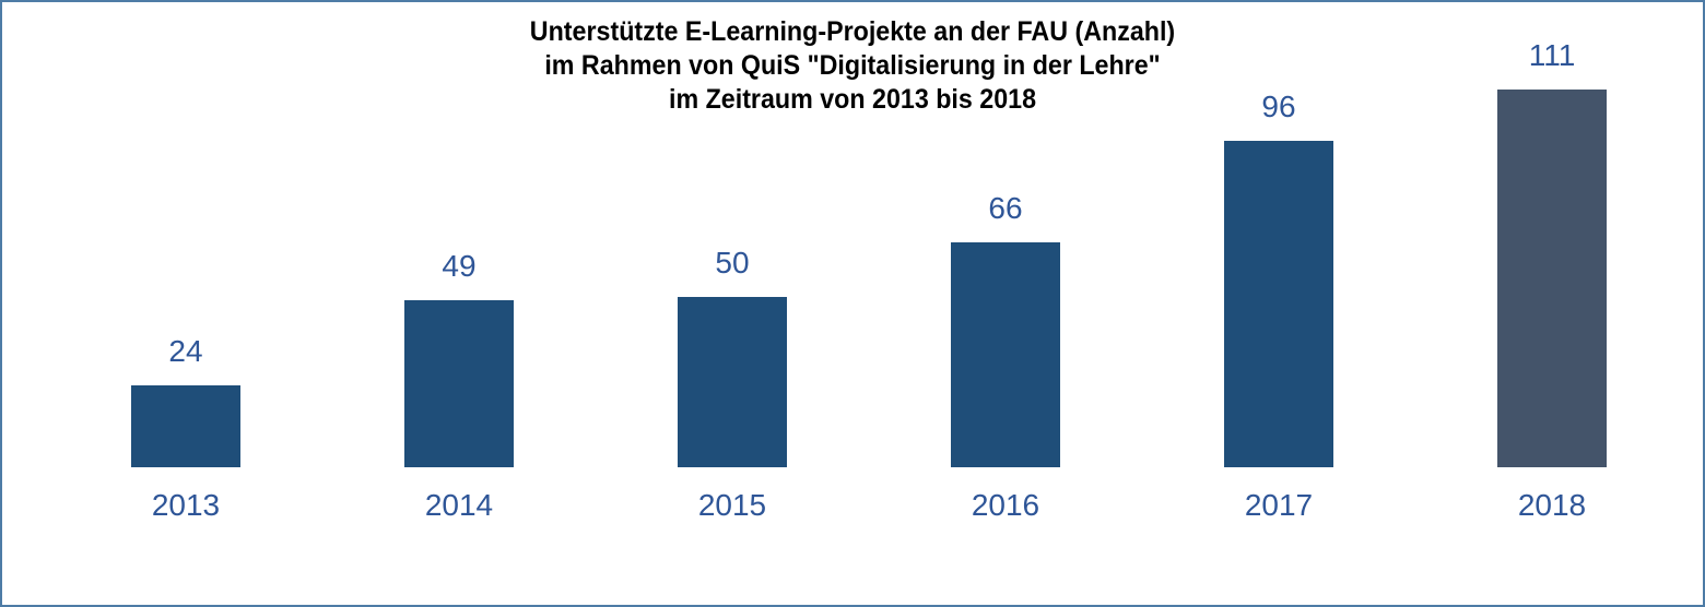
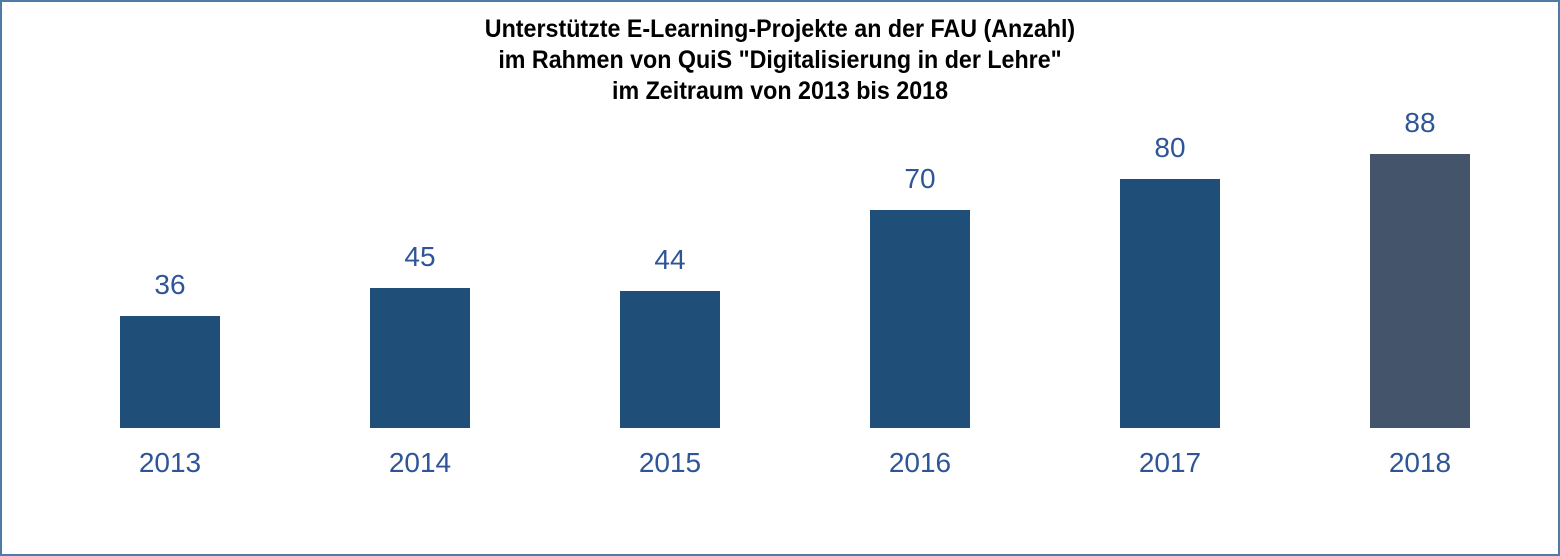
2013: 24 -> 36
2014: 49 -> 45
2015: 50 -> 44
2016: 66 -> 70
2017: 96 -> 80
2018: 111 -> 88
